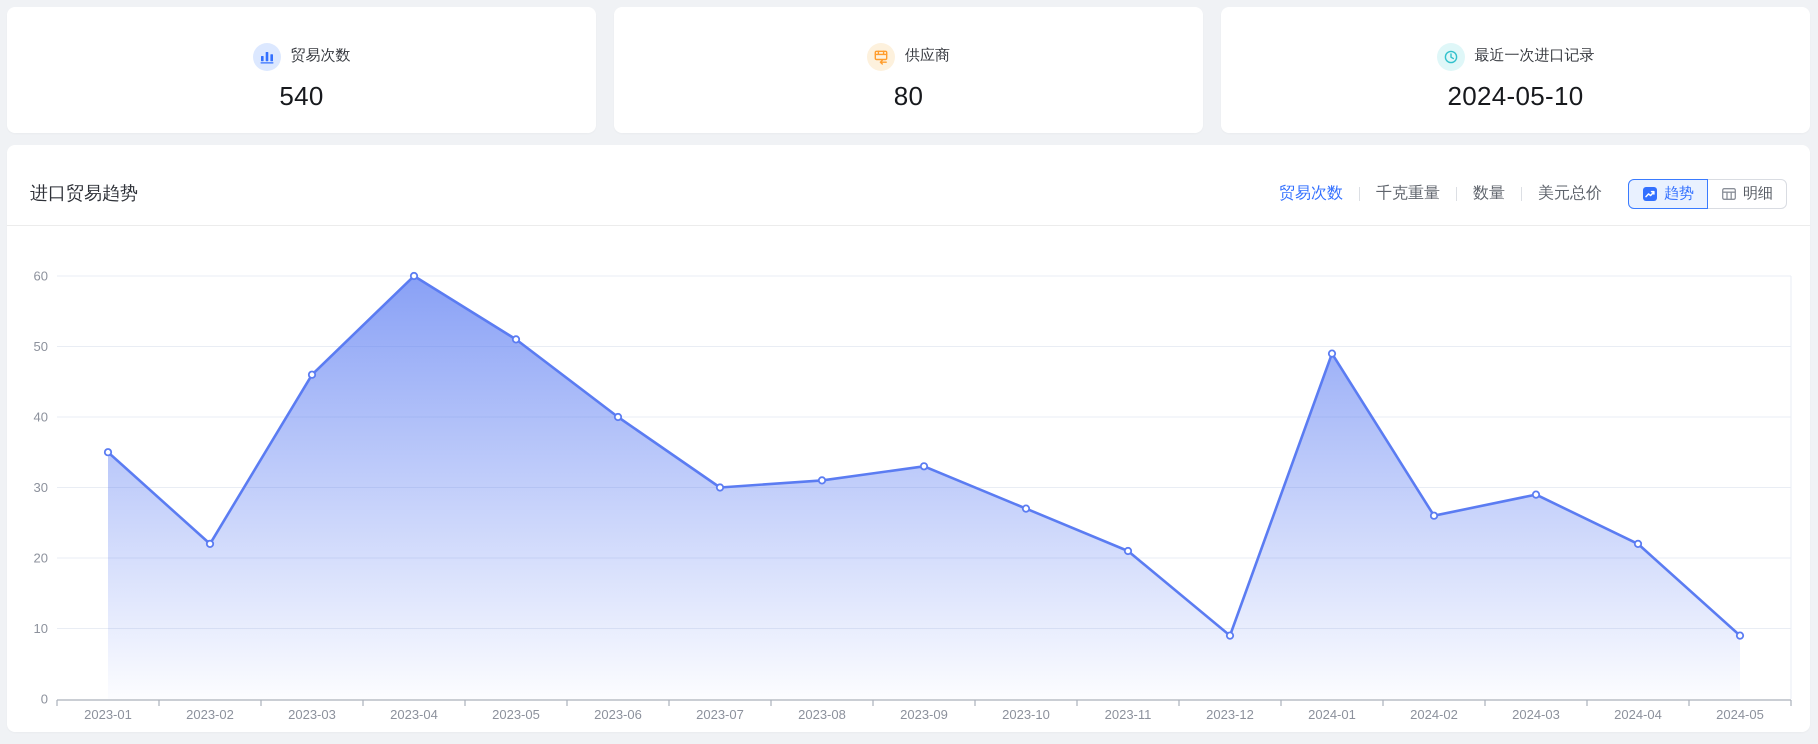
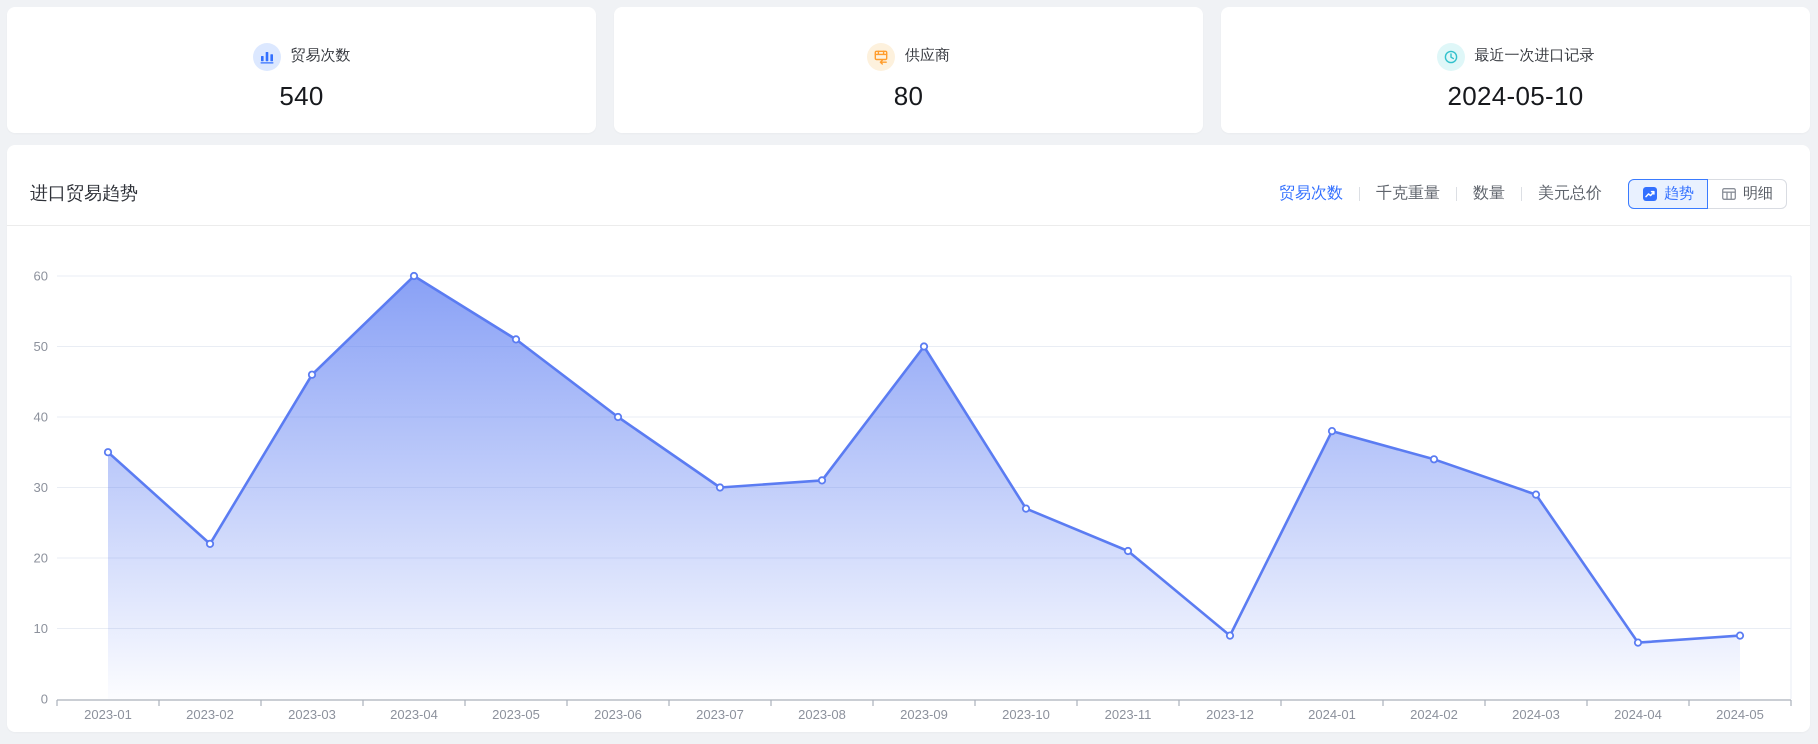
2023-09: 33 -> 50
2024-01: 49 -> 38
2024-02: 26 -> 34
2024-04: 22 -> 8
